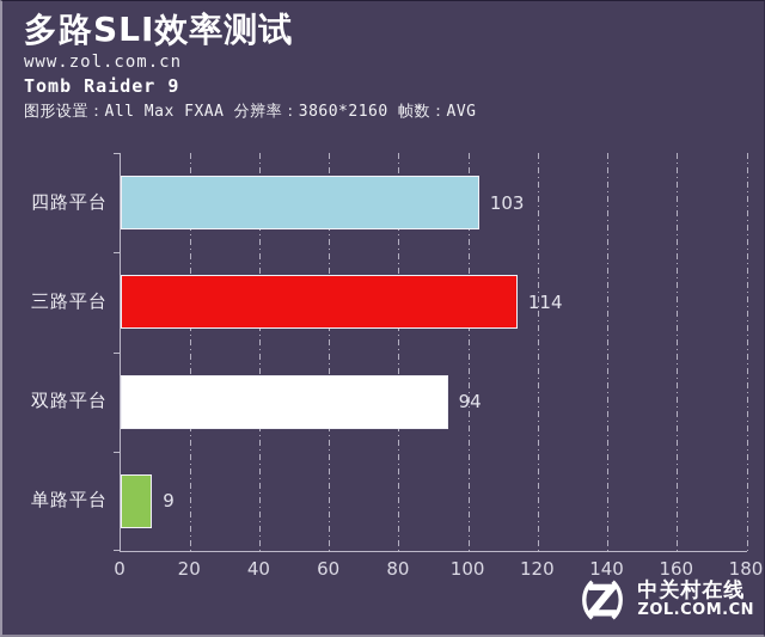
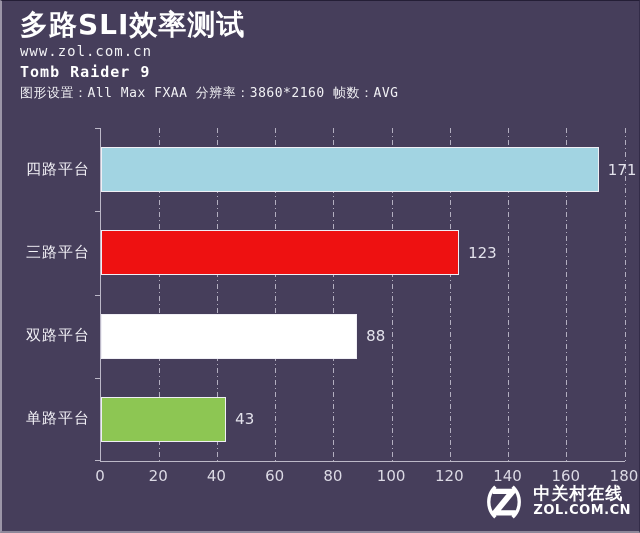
四路平台: 103 -> 171
三路平台: 114 -> 123
双路平台: 94 -> 88
单路平台: 9 -> 43
